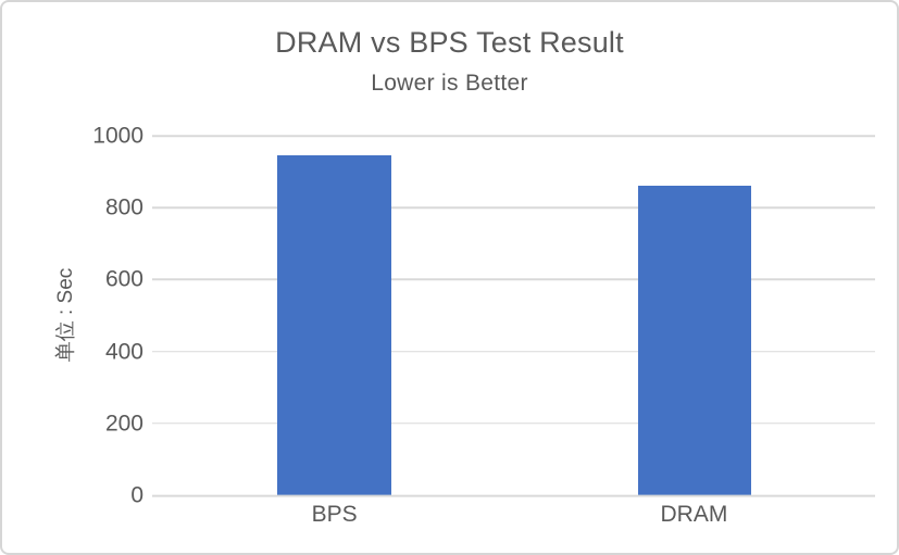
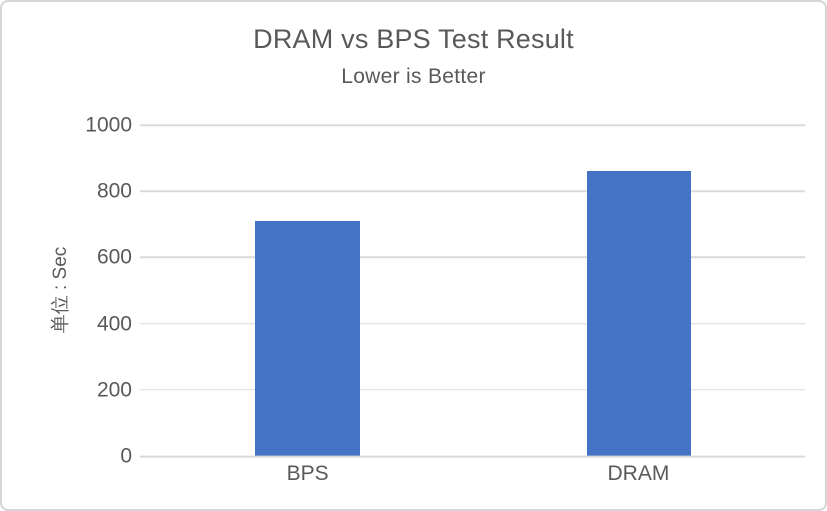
BPS: 940 -> 710
